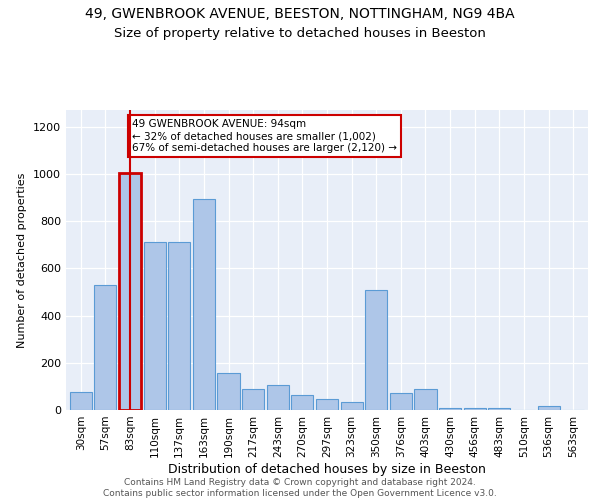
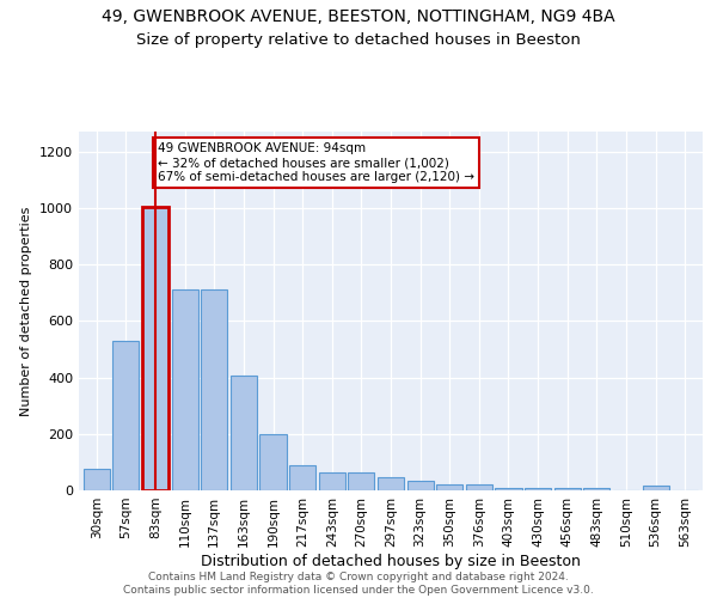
163sqm: 895 -> 405
190sqm: 155 -> 197
243sqm: 105 -> 65
350sqm: 510 -> 20
376sqm: 70 -> 20
403sqm: 90 -> 10
